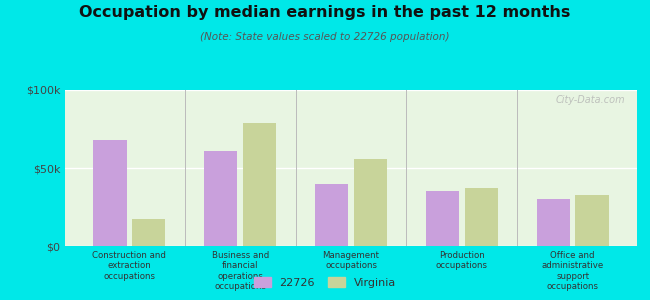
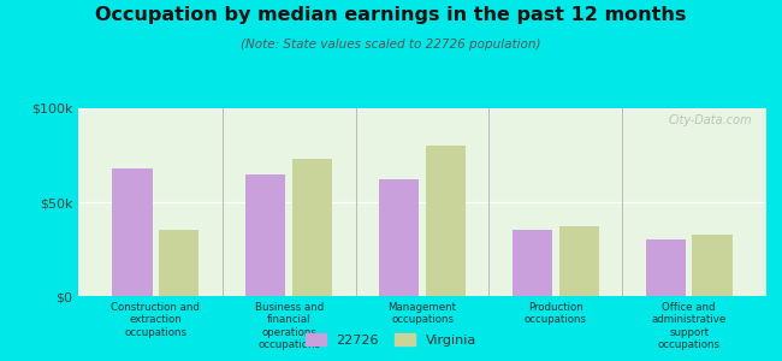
Virginia/Construction and extraction occupations: $17k -> $35k
22726/Business and financial operations occupations: $61k -> $65k
Virginia/Business and financial operations occupations: $79k -> $73k
22726/Management occupations: $40k -> $62k
Virginia/Management occupations: $56k -> $80k
